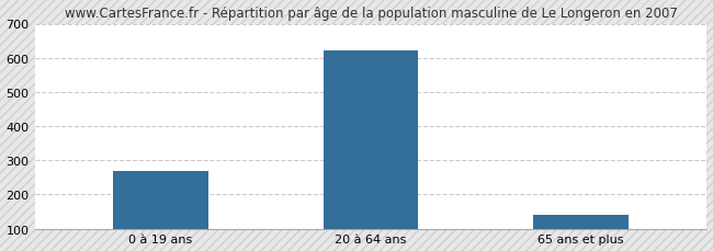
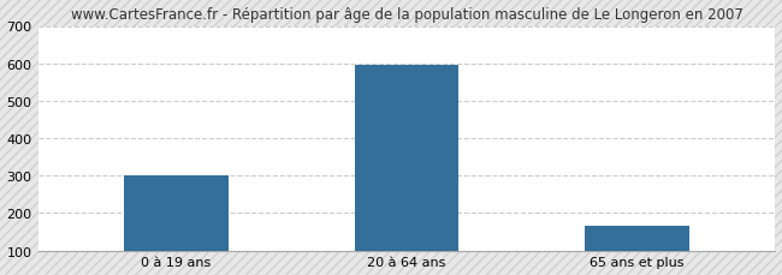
0 à 19 ans: 268 -> 300
20 à 64 ans: 622 -> 595
65 ans et plus: 139 -> 165
